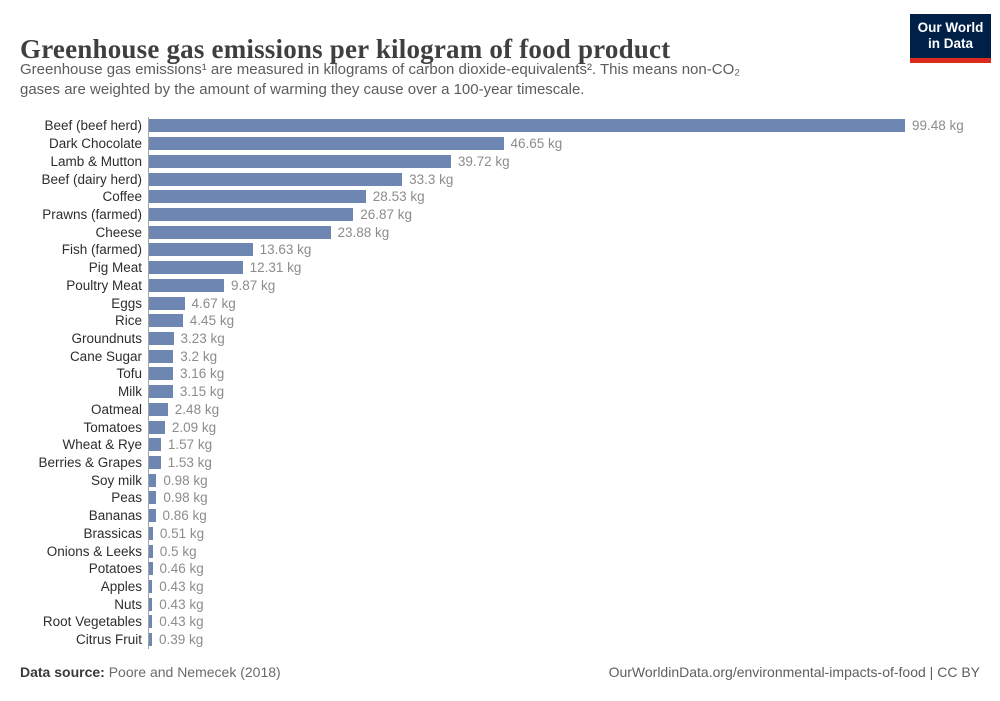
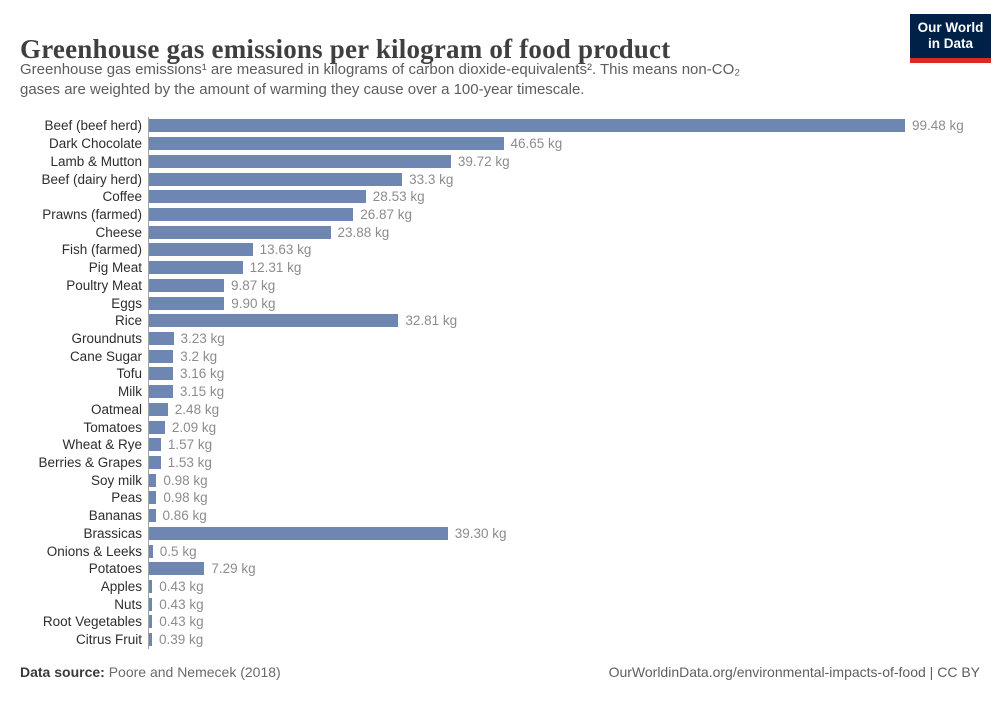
Eggs: 4.67 -> 9.90
Rice: 4.45 -> 32.81
Brassicas: 0.51 -> 39.30
Potatoes: 0.46 -> 7.29
